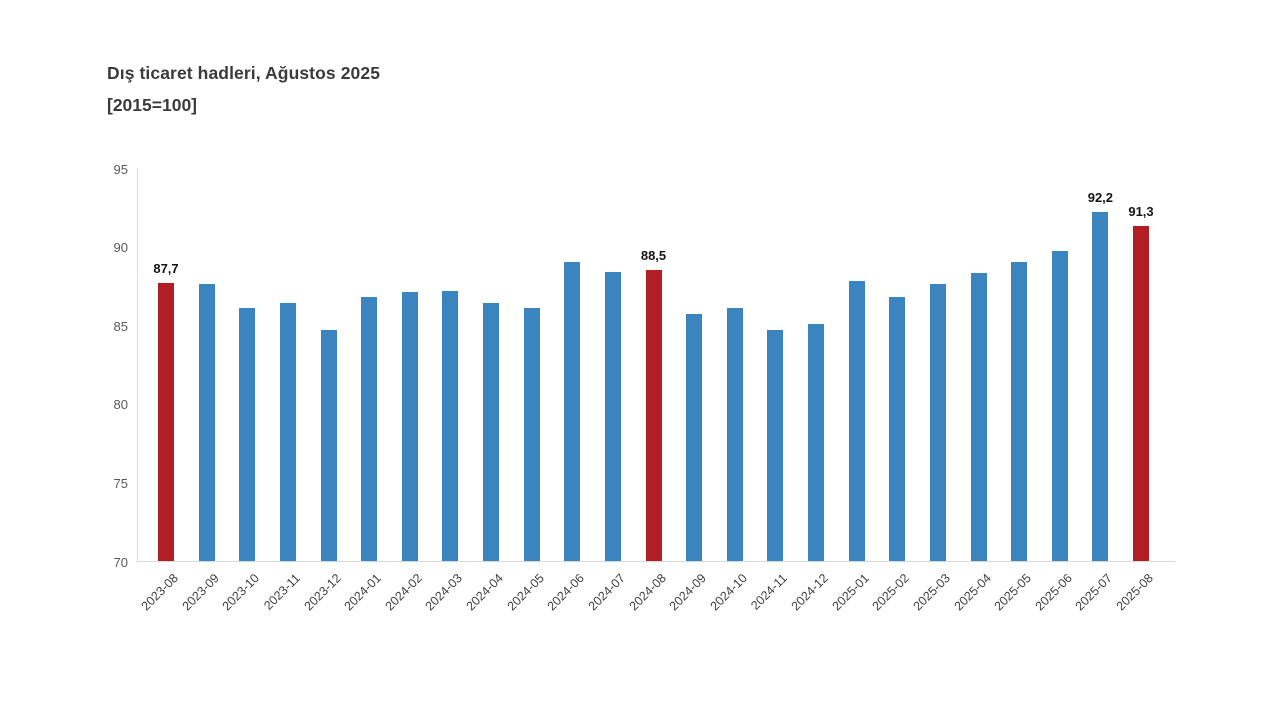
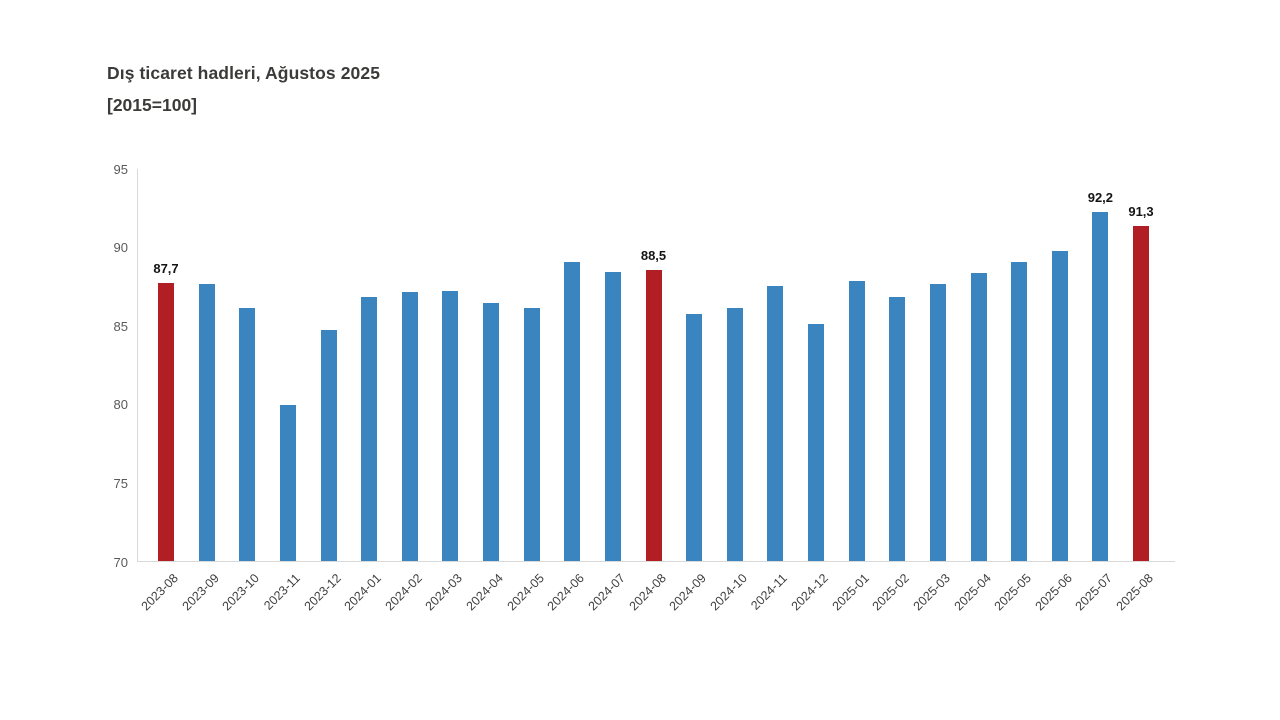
2023-11: 86.4 -> 79.9
2024-11: 84.7 -> 87.5
